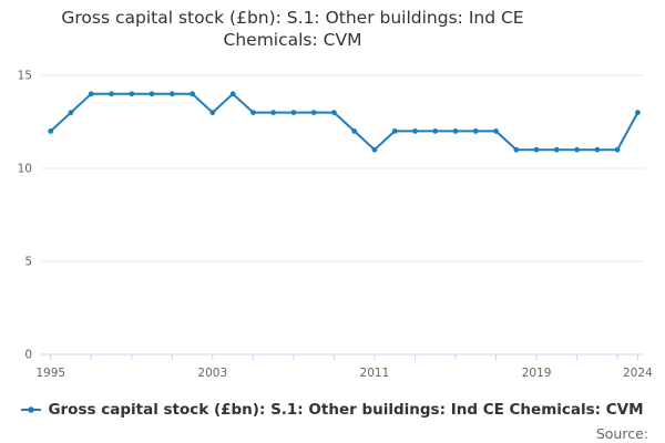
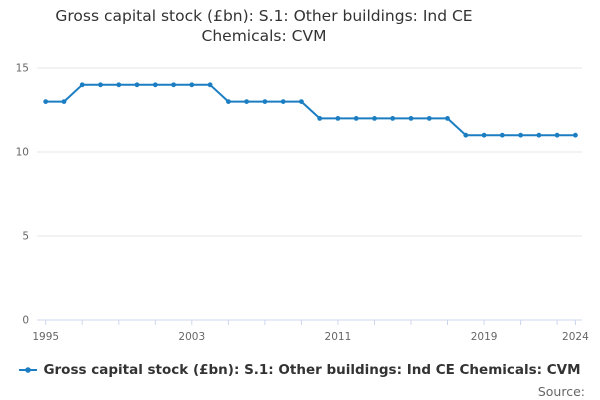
1995: 12 -> 13
2003: 13 -> 14
2011: 11 -> 12
2024: 13 -> 11
